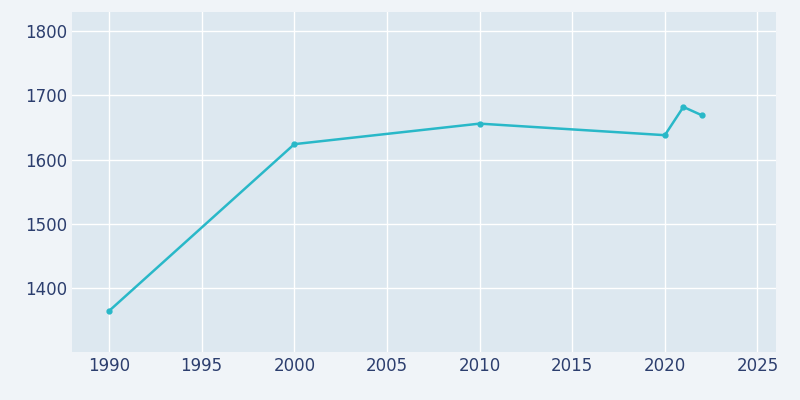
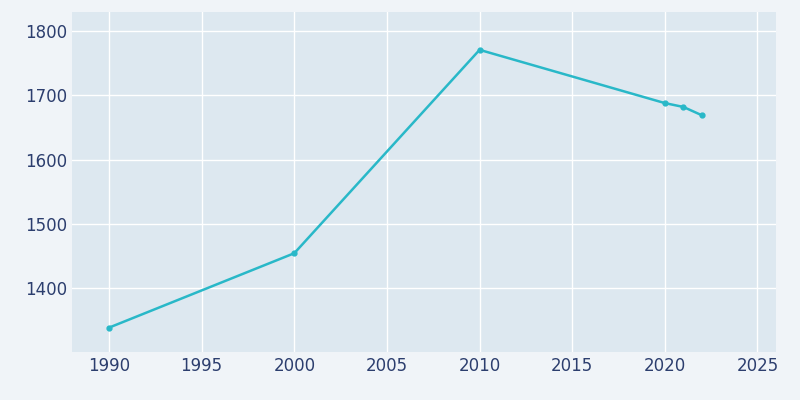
1990: 1364 -> 1338
2000: 1624 -> 1454
2010: 1656 -> 1771
2020: 1638 -> 1688
